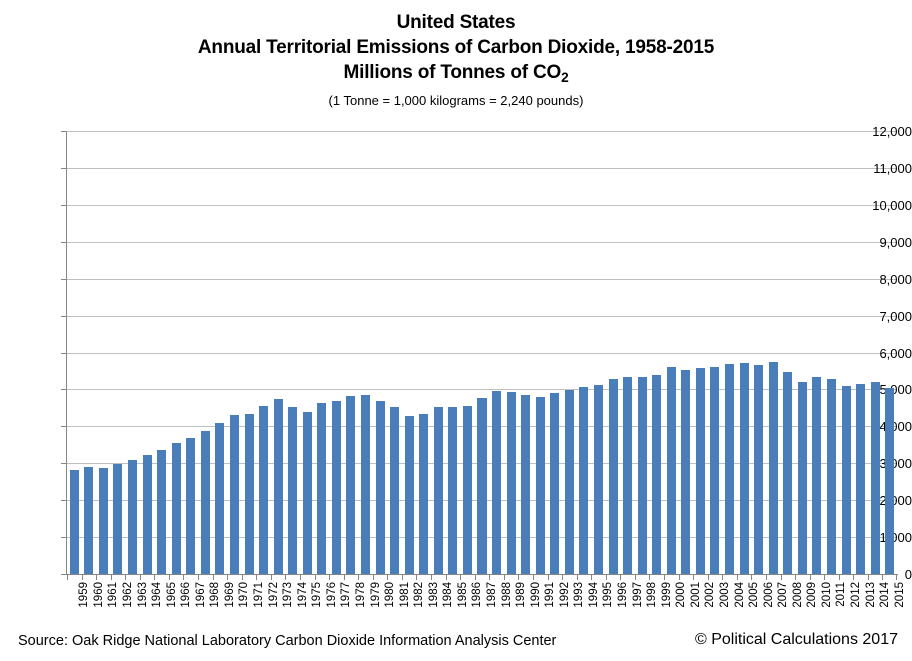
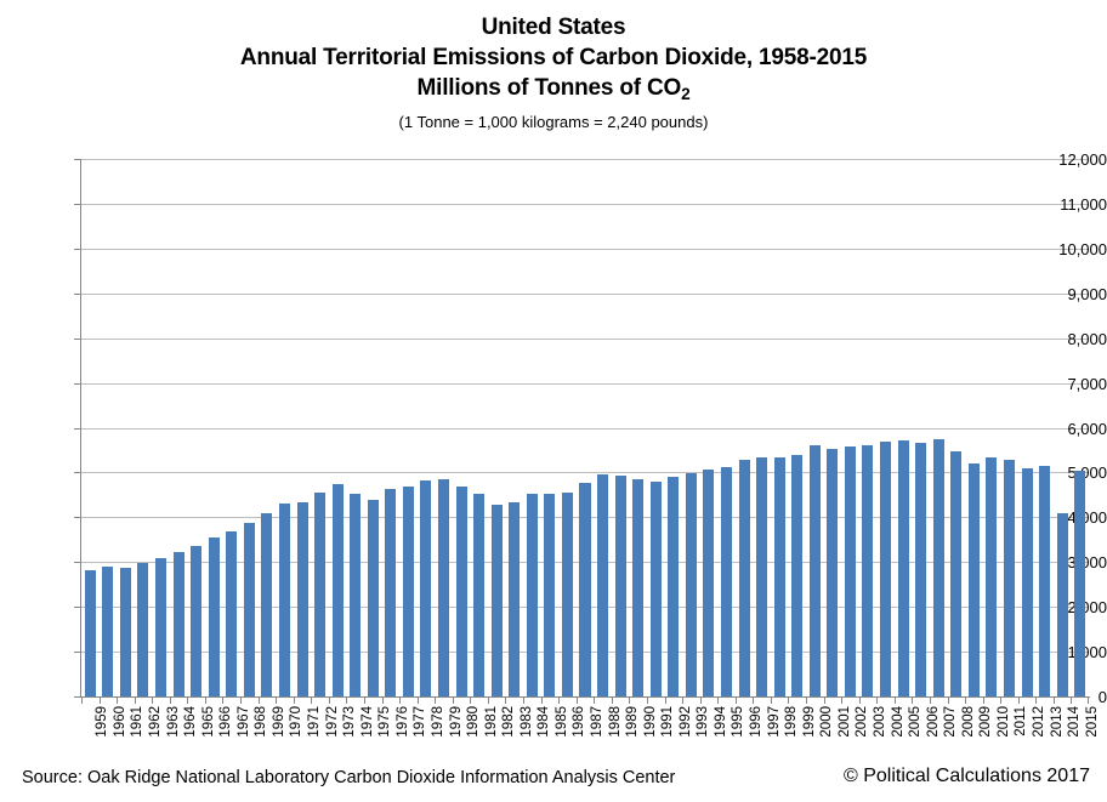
2014: 5200 -> 4100
